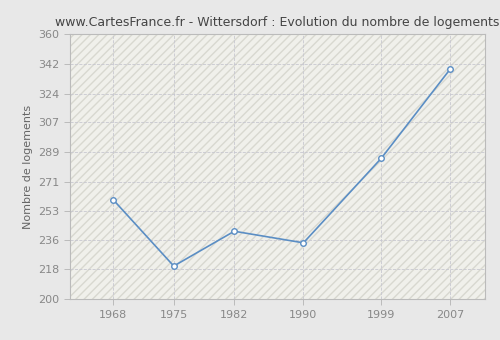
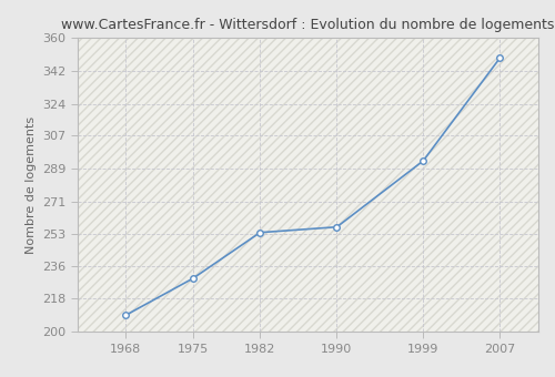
1968: 260 -> 209
1975: 220 -> 229
1982: 241 -> 254
1990: 234 -> 257
1999: 285 -> 293
2007: 339 -> 349
